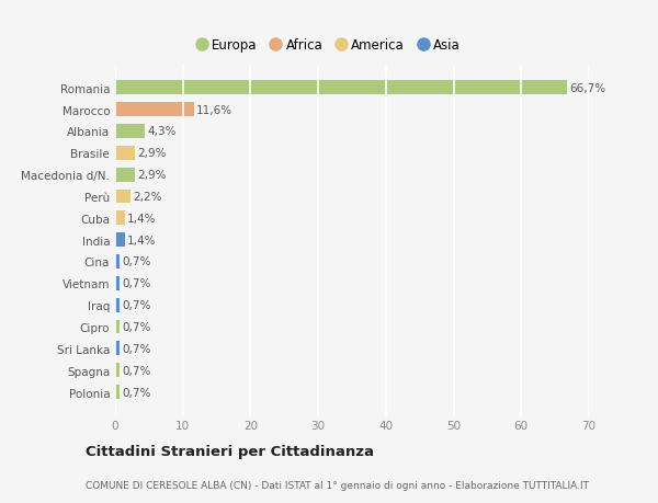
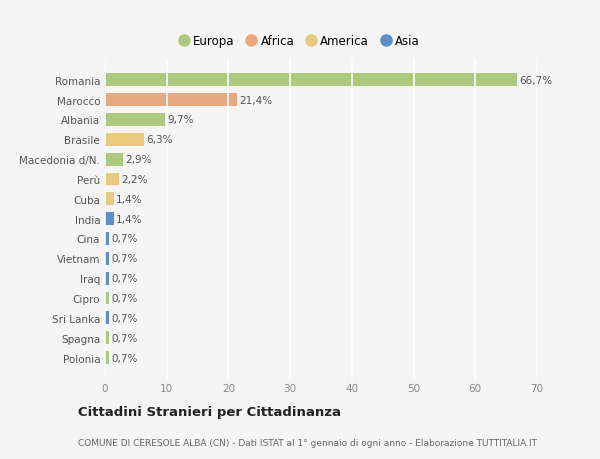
Marocco: 11,6% -> 21,4%
Albania: 4,3% -> 9,7%
Brasile: 2,9% -> 6,3%
